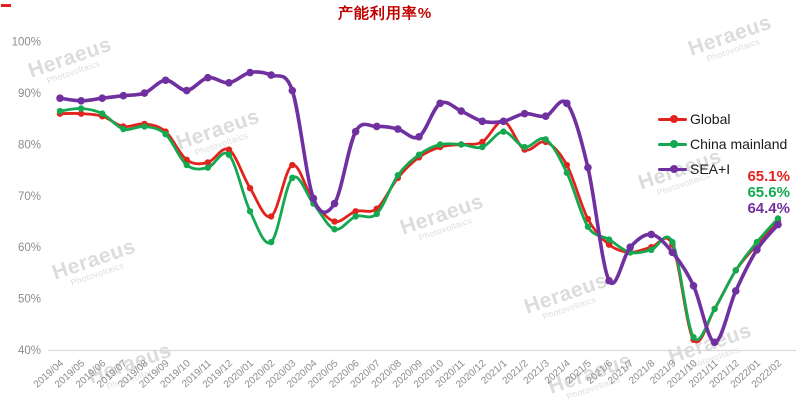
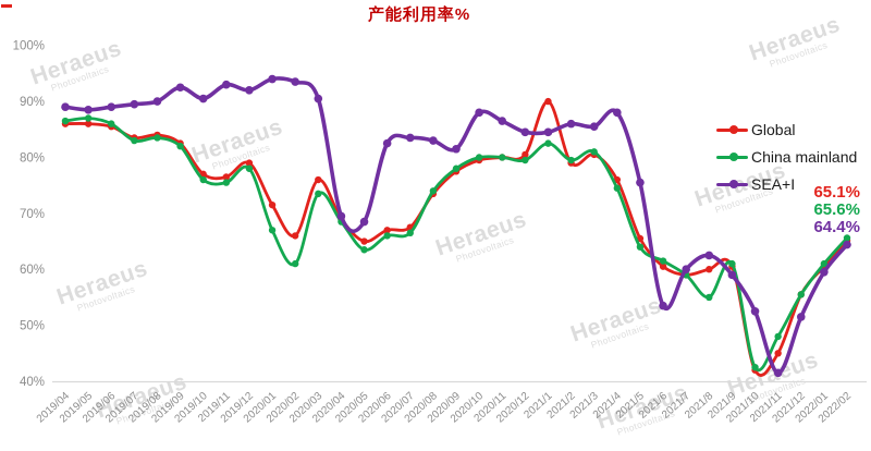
Global/2021/1: 84% -> 90%
China mainland/2021/8: 60% -> 55%
Global/2021/11: 48% -> 45%
